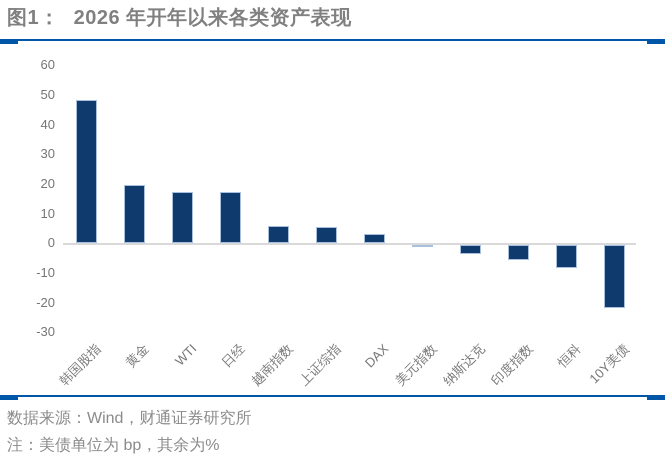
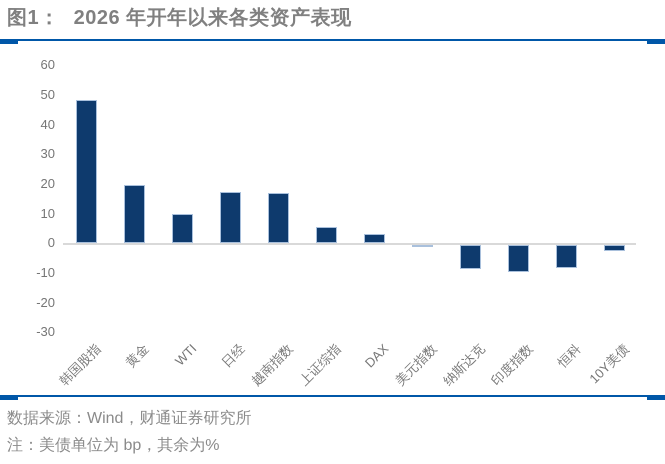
WTI: 17 -> 10
越南指数: 6 -> 17
纳斯达克: -3 -> -8
印度指数: -5 -> -9
10Y美债: -21 -> -2
